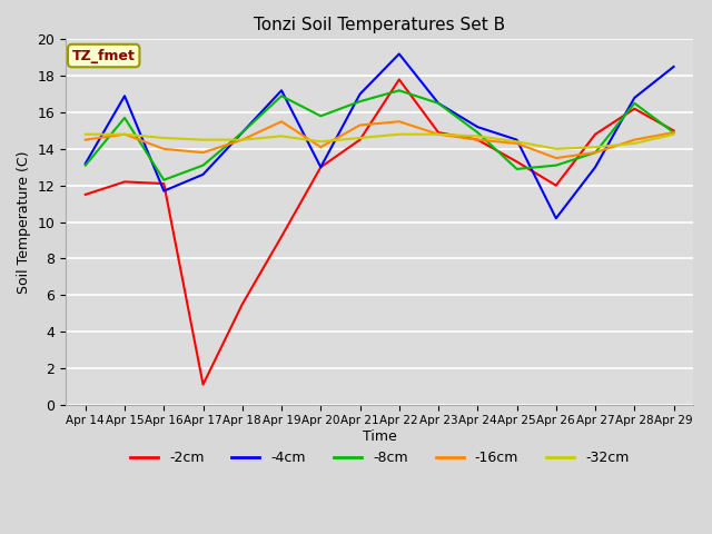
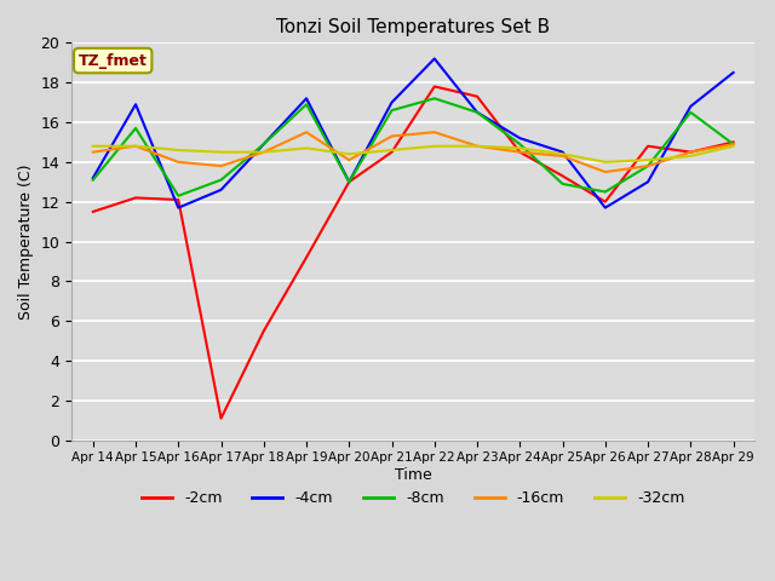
-8cm/Apr 20: 15.8 -> 13.0
-2cm/Apr 23: 14.9 -> 17.3
-4cm/Apr 26: 10.2 -> 11.7
-8cm/Apr 26: 13.1 -> 12.5
-2cm/Apr 28: 16.2 -> 14.5
